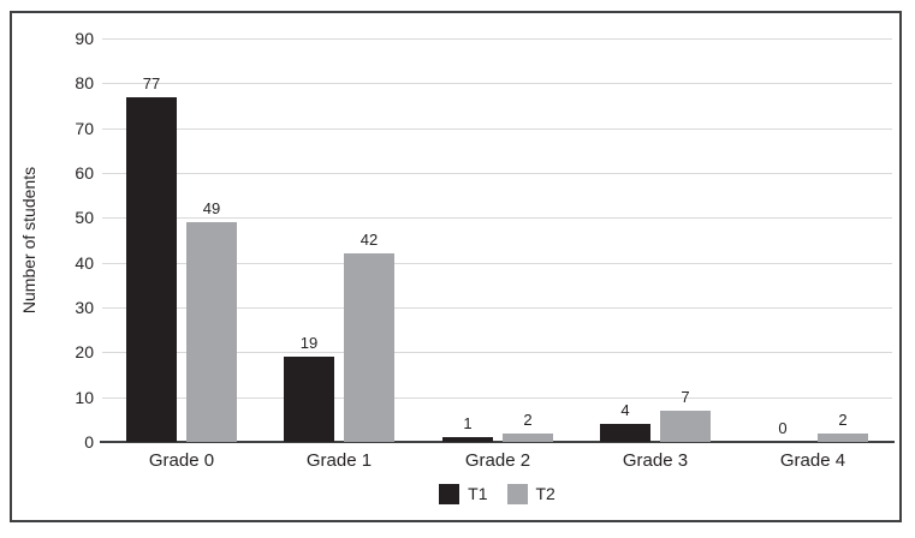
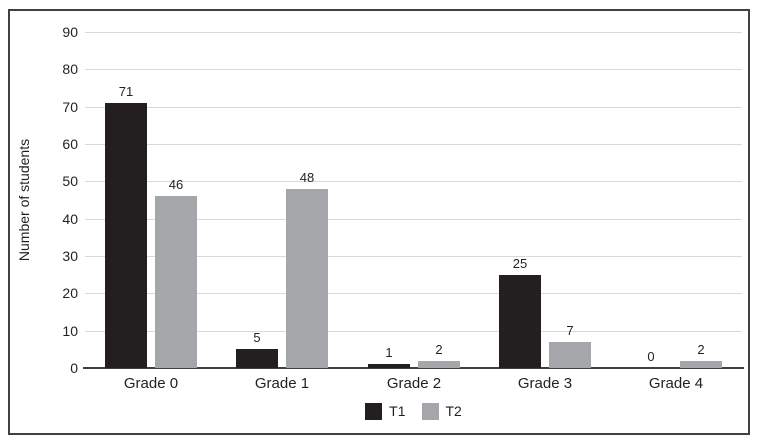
T1/Grade 0: 77 -> 71
T2/Grade 0: 49 -> 46
T1/Grade 1: 19 -> 5
T2/Grade 1: 42 -> 48
T1/Grade 3: 4 -> 25
